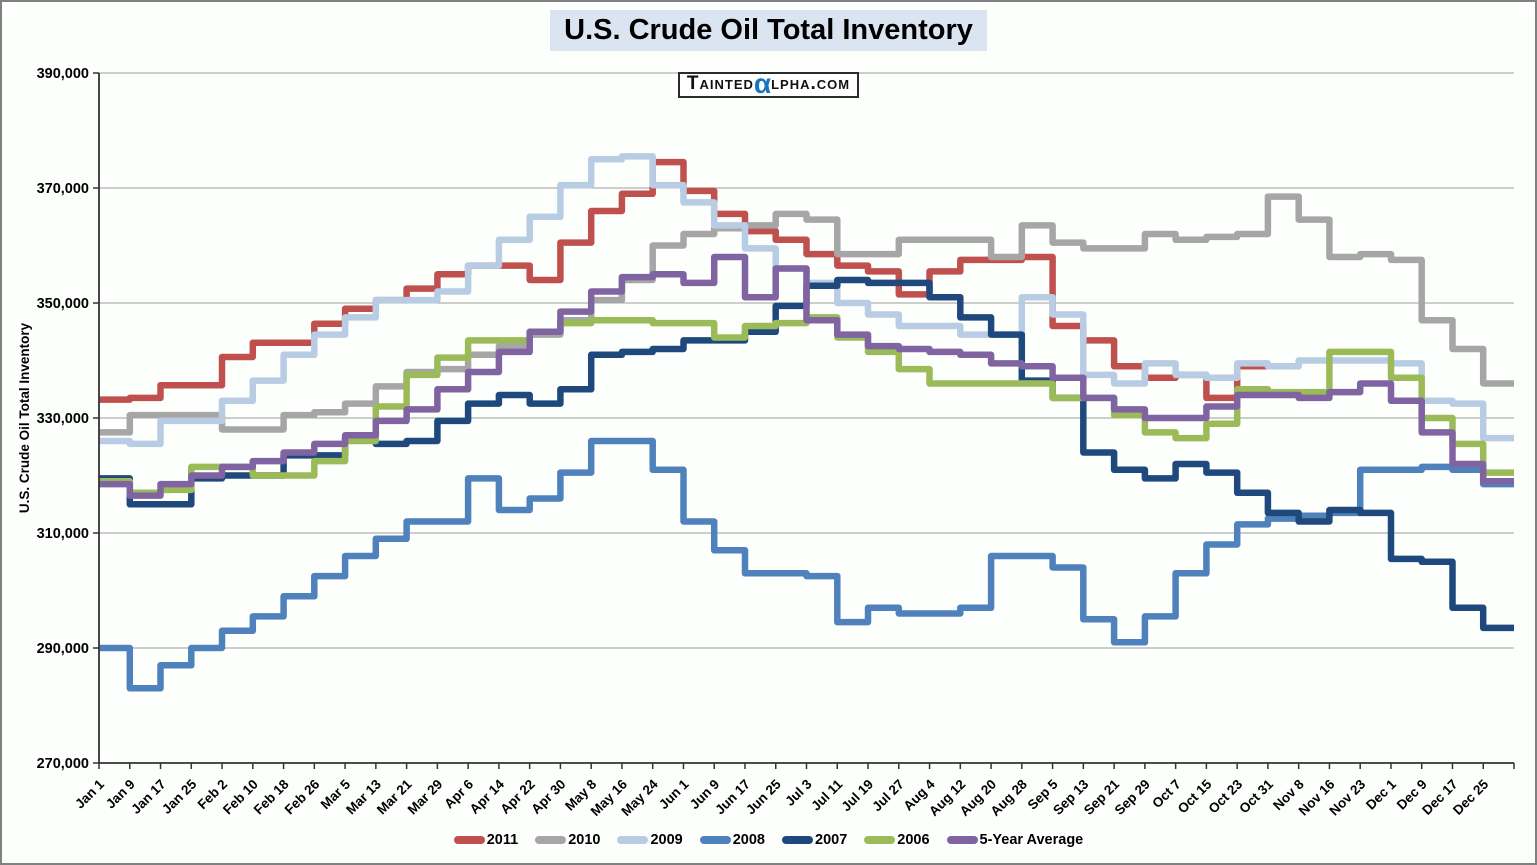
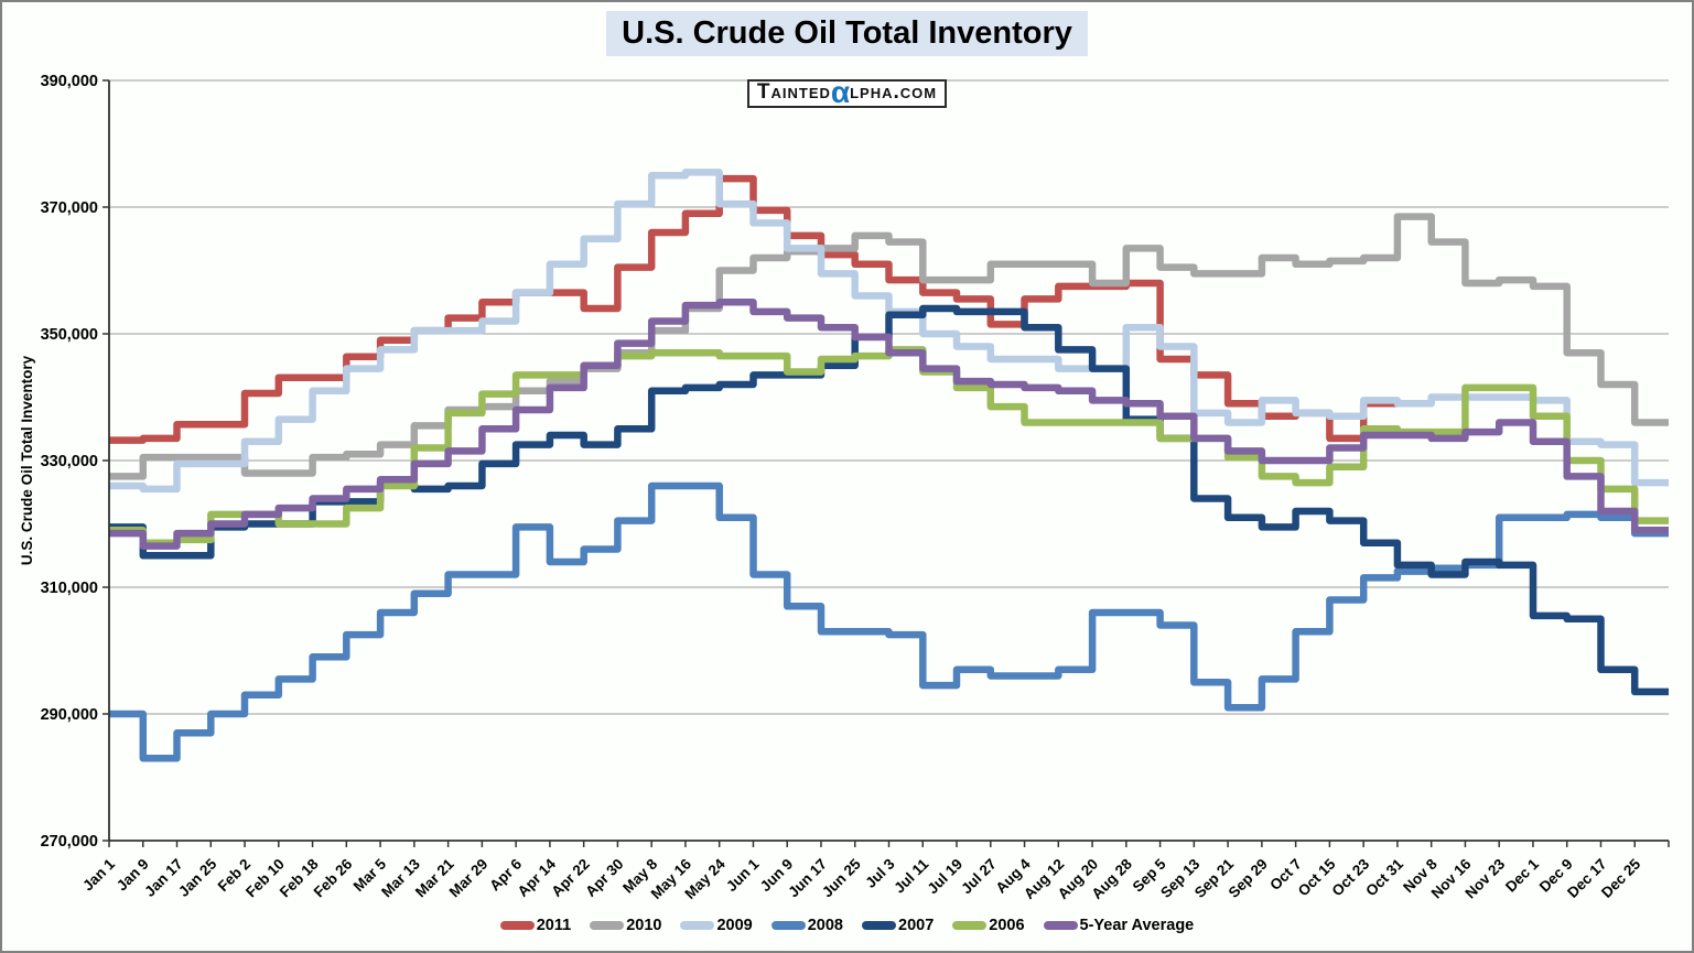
5-Year Average/Jun 9: 358000 -> 352000
5-Year Average/Jun 25: 356000 -> 350000
